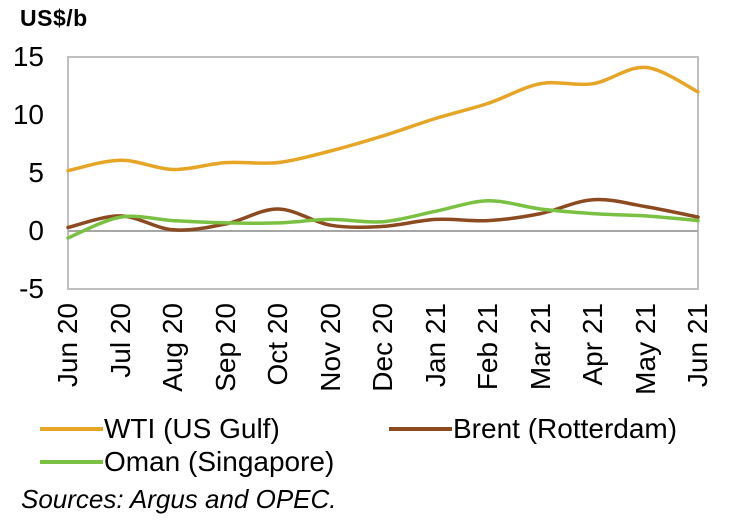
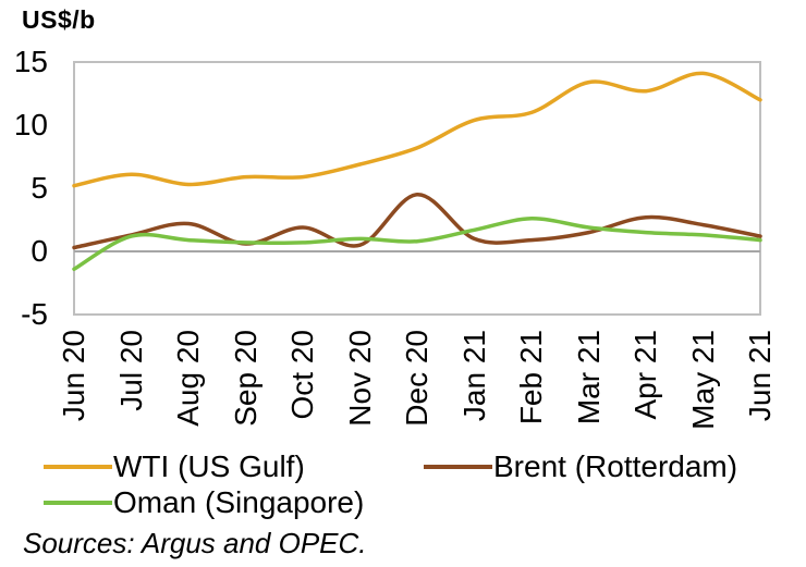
Oman (Singapore)/Jun 20: -0.6 -> -1.4
Brent (Rotterdam)/Aug 20: 0.1 -> 2.2
Brent (Rotterdam)/Dec 20: 0.4 -> 4.5
WTI (US Gulf)/Jan 21: 9.7 -> 10.4
WTI (US Gulf)/Mar 21: 12.7 -> 13.4
